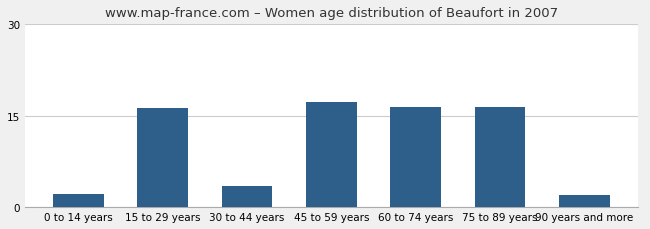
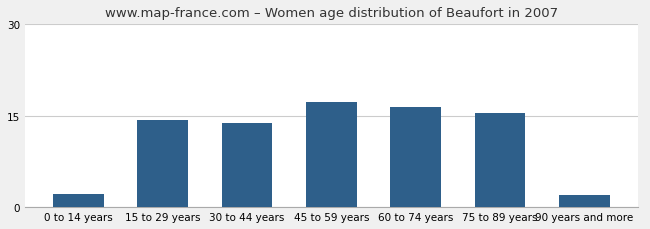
15 to 29 years: 16.2 -> 14.3
30 to 44 years: 3.4 -> 13.8
75 to 89 years: 16.4 -> 15.4
